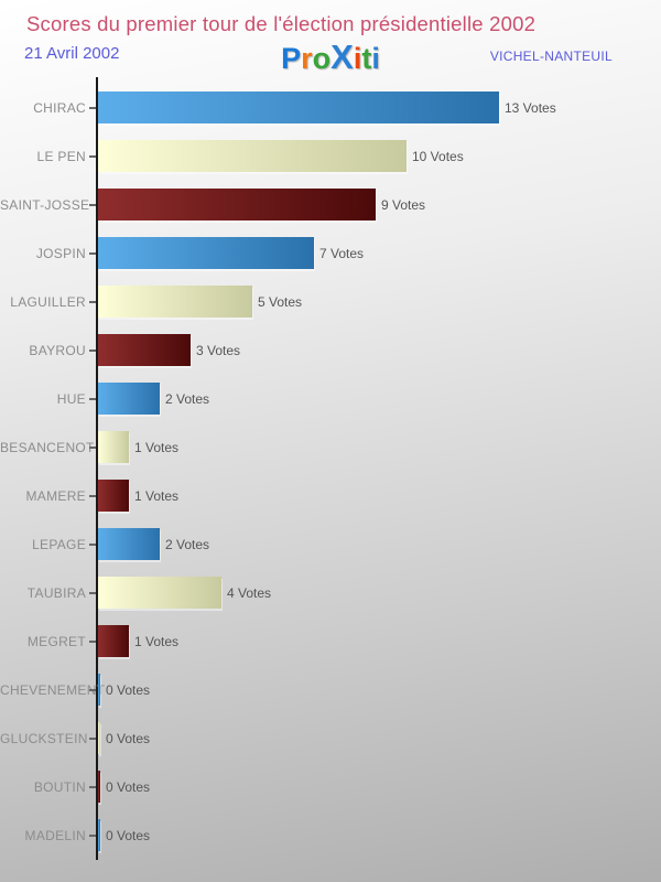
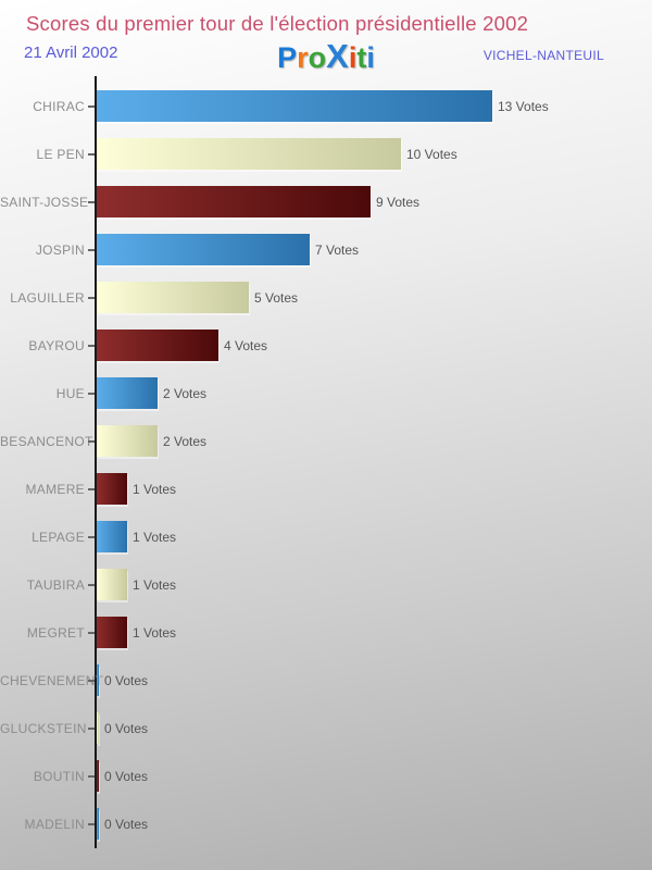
BAYROU: 3 -> 4
BESANCENOT: 1 -> 2
LEPAGE: 2 -> 1
TAUBIRA: 4 -> 1
